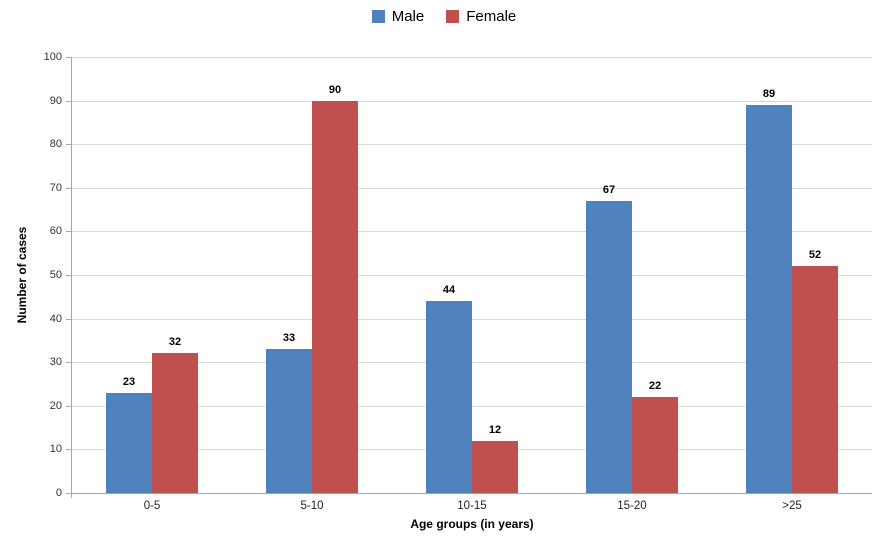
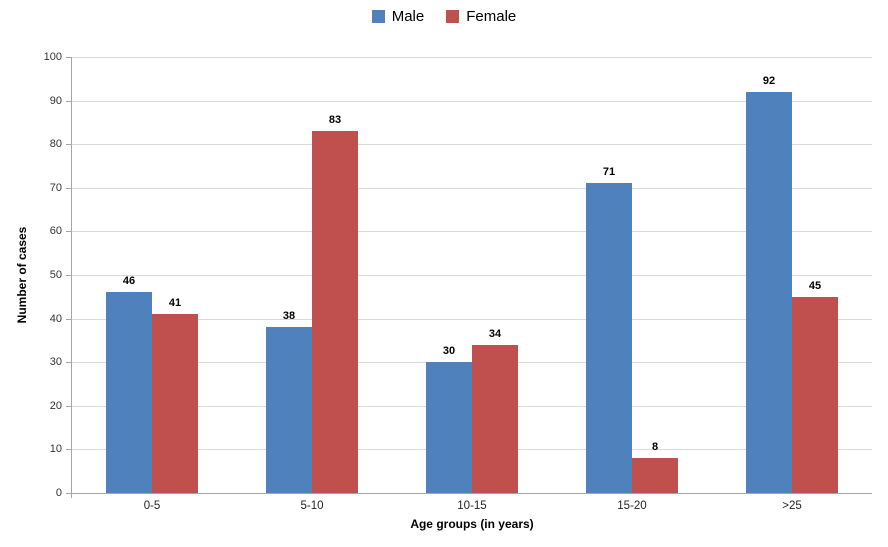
Male/0-5: 23 -> 46
Female/0-5: 32 -> 41
Male/5-10: 33 -> 38
Female/5-10: 90 -> 83
Male/10-15: 44 -> 30
Female/10-15: 12 -> 34
Male/15-20: 67 -> 71
Female/15-20: 22 -> 8
Male/>25: 89 -> 92
Female/>25: 52 -> 45
